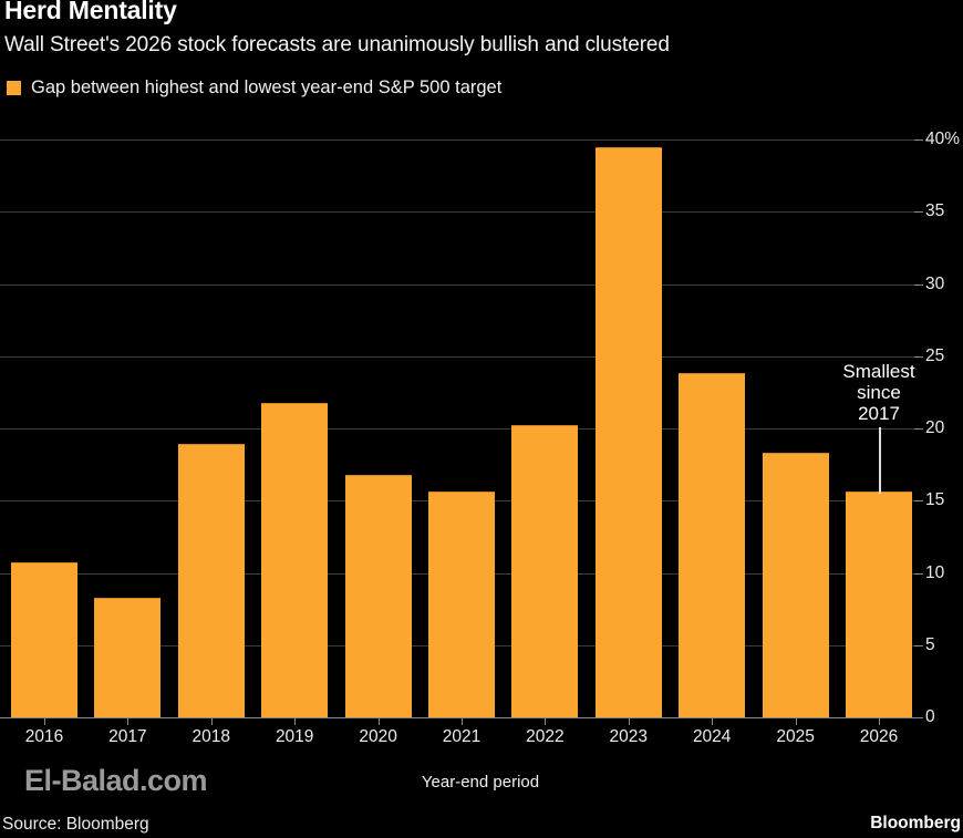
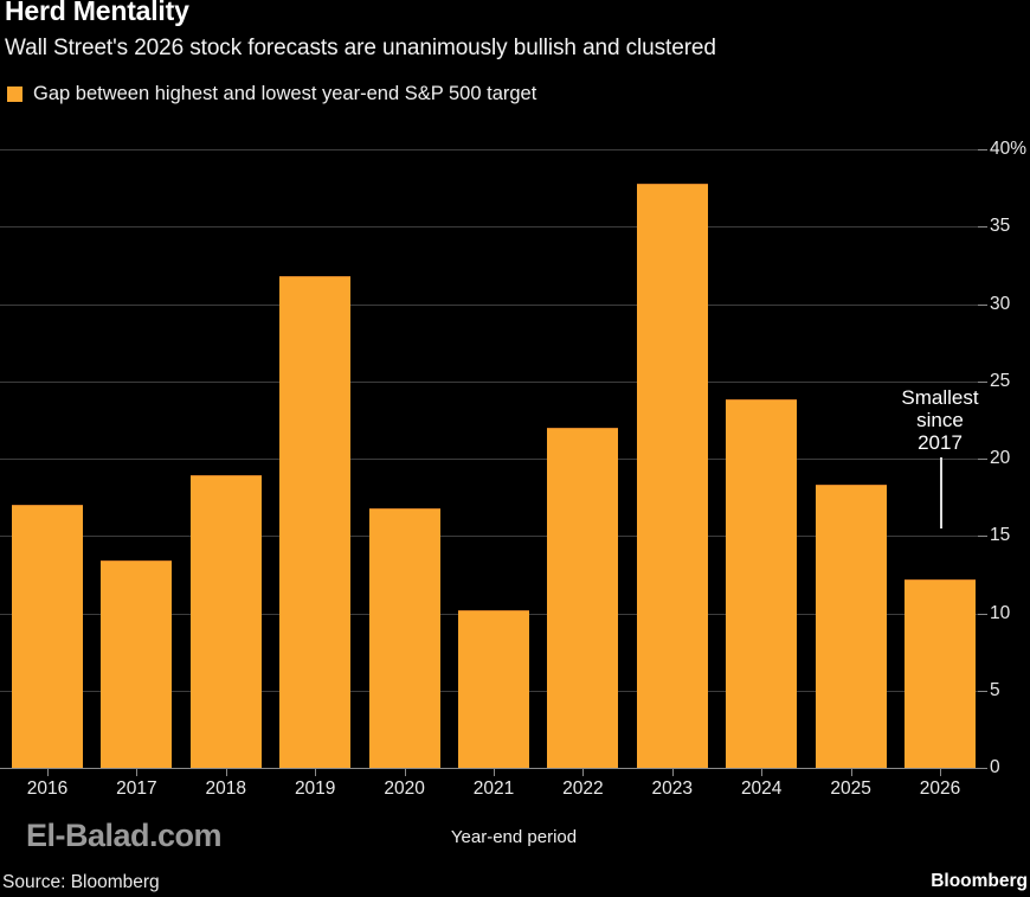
2016: 10.7% -> 17.0%
2017: 8.3% -> 13.4%
2019: 21.8% -> 31.8%
2021: 15.6% -> 10.2%
2022: 20.2% -> 22.0%
2023: 39.5% -> 37.8%
2026: 15.6% -> 12.2%
